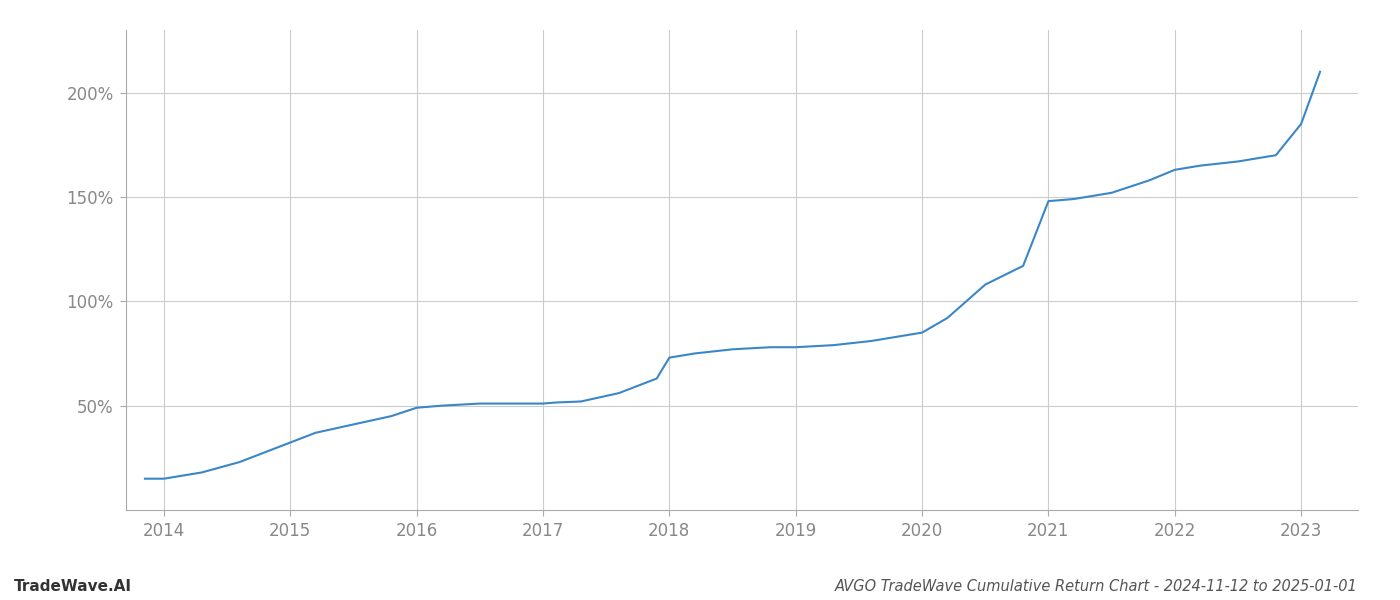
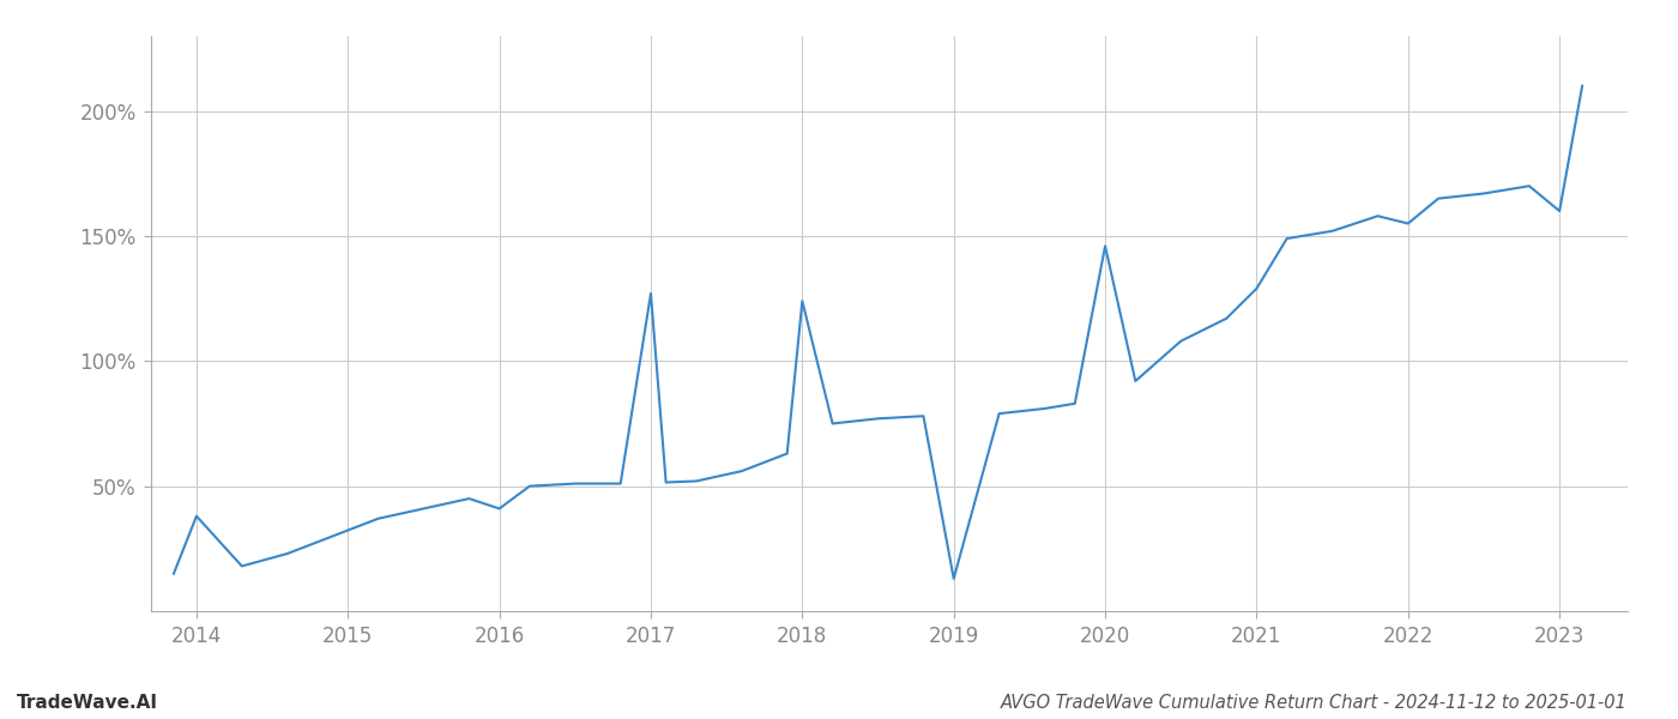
2014: 15.0% -> 38.0%
2016: 49.0% -> 41.0%
2017: 51.0% -> 127.0%
2018: 73.0% -> 124.0%
2019: 78.0% -> 13.0%
2020: 85.0% -> 146.0%
2021: 148.0% -> 129.0%
2022: 163.0% -> 155.0%
2023: 185.0% -> 160.0%
